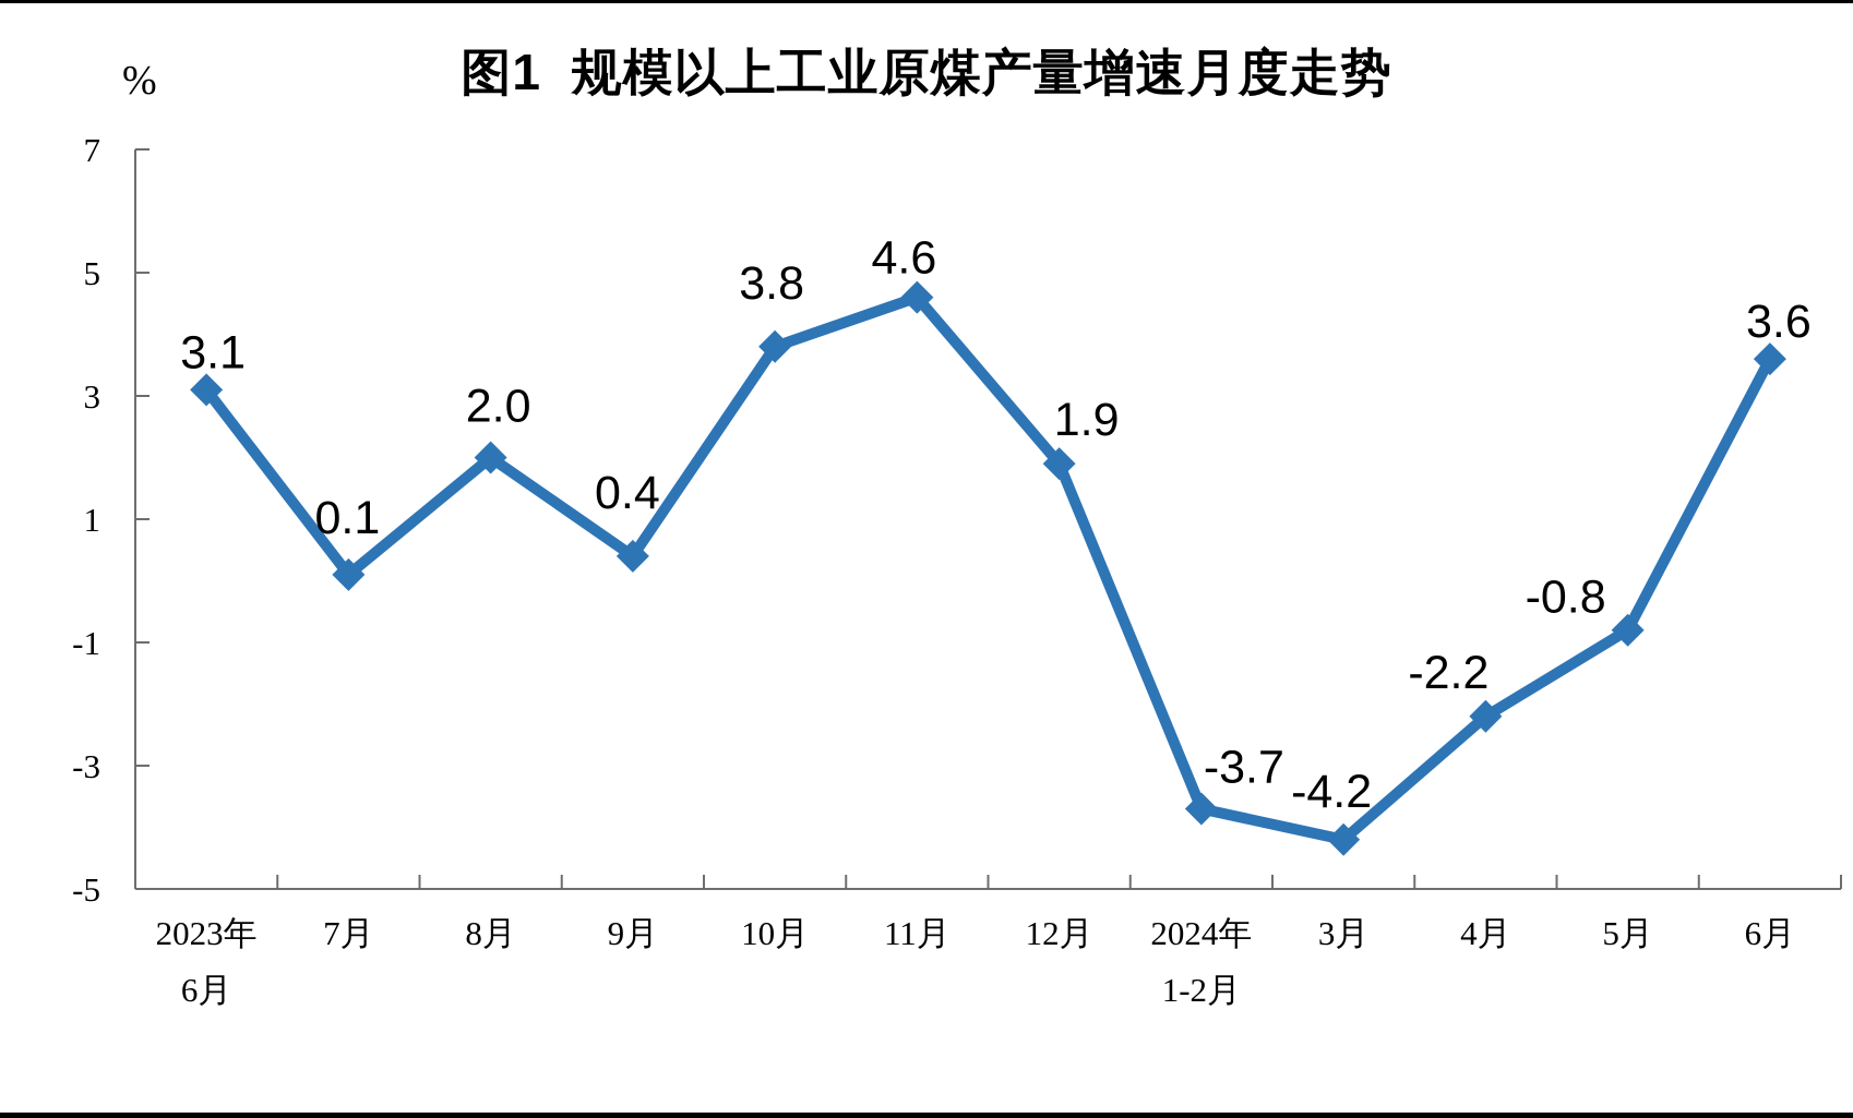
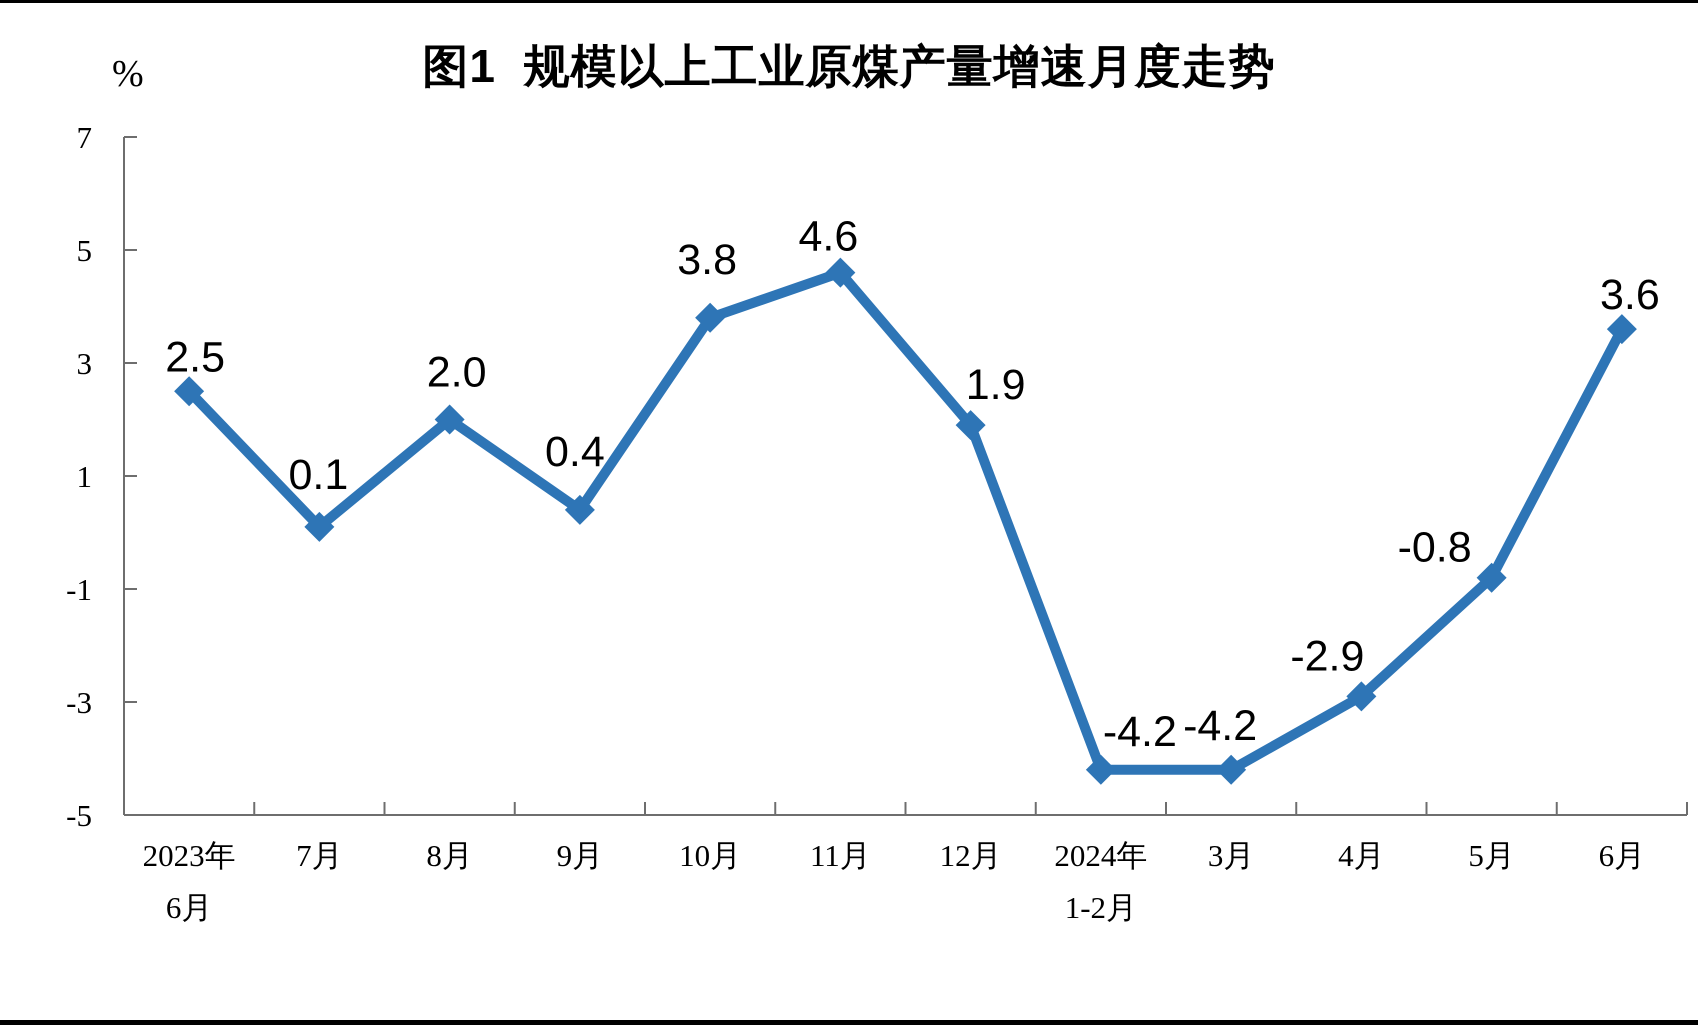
2023年 6月: 3.1 -> 2.5
2024年 1-2月: -3.7 -> -4.2
4月: -2.2 -> -2.9
